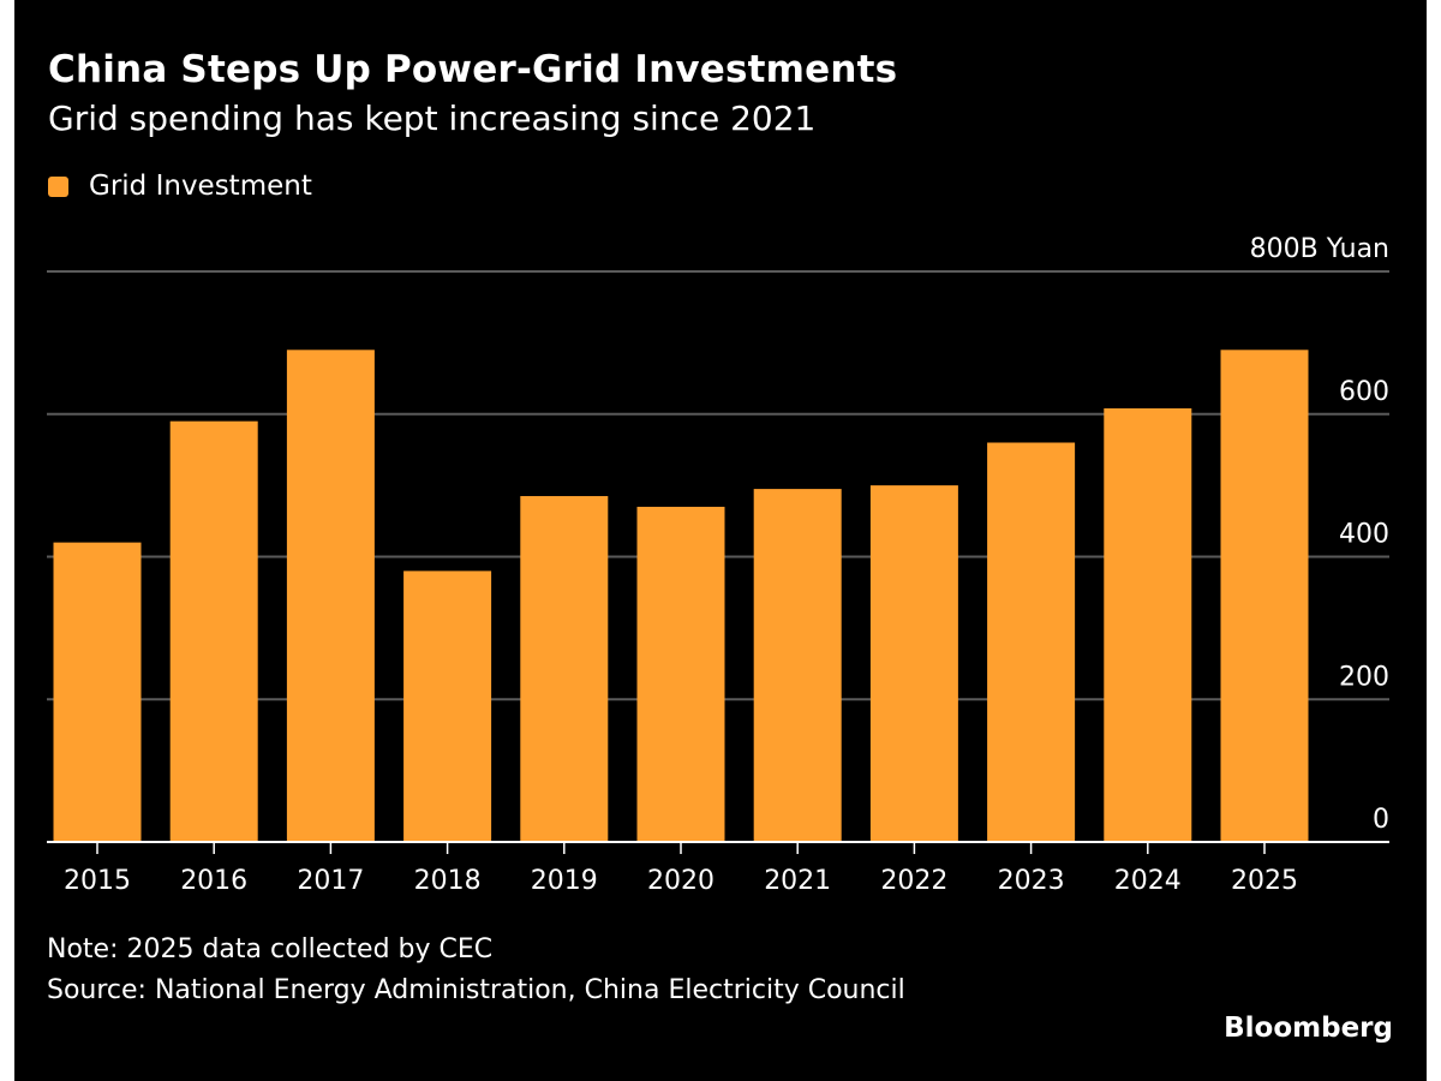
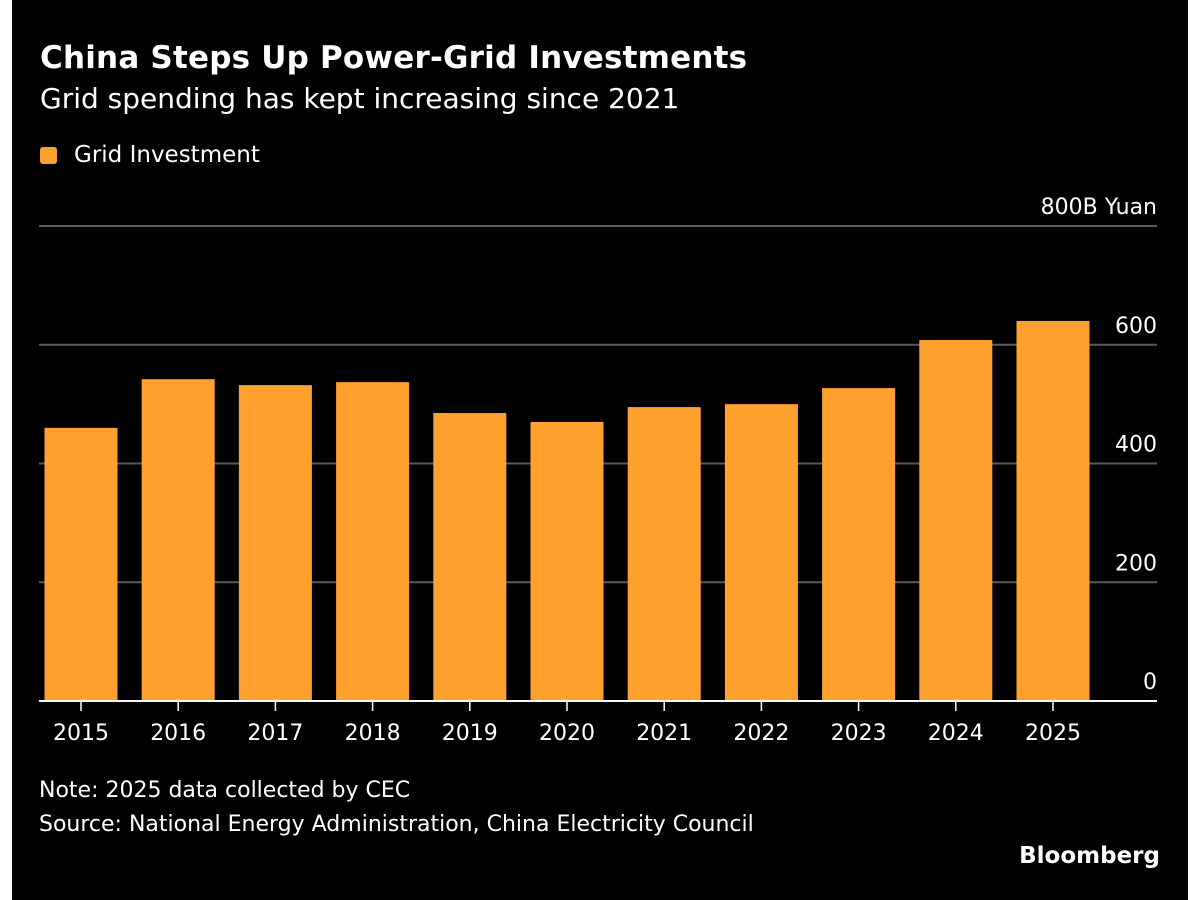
2015: 420 -> 460
2016: 590 -> 540
2017: 690 -> 530
2018: 380 -> 540
2023: 560 -> 530
2025: 690 -> 640
